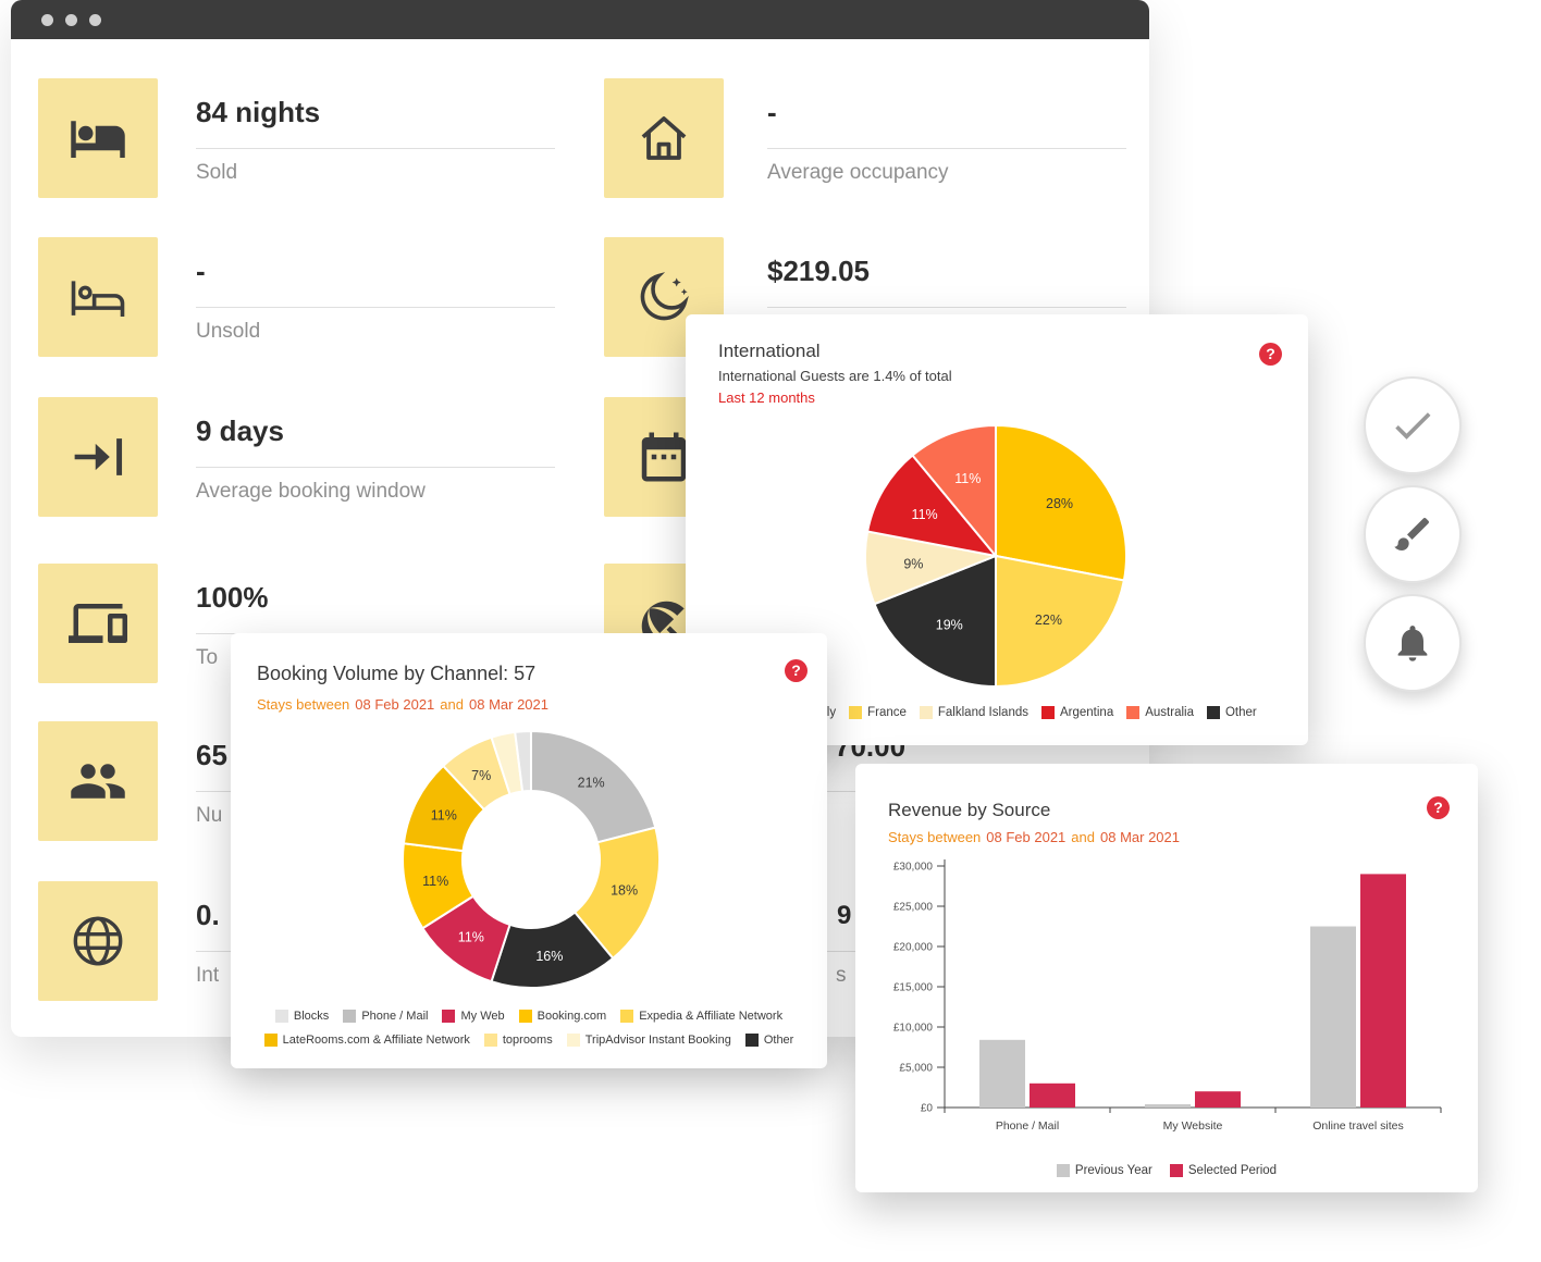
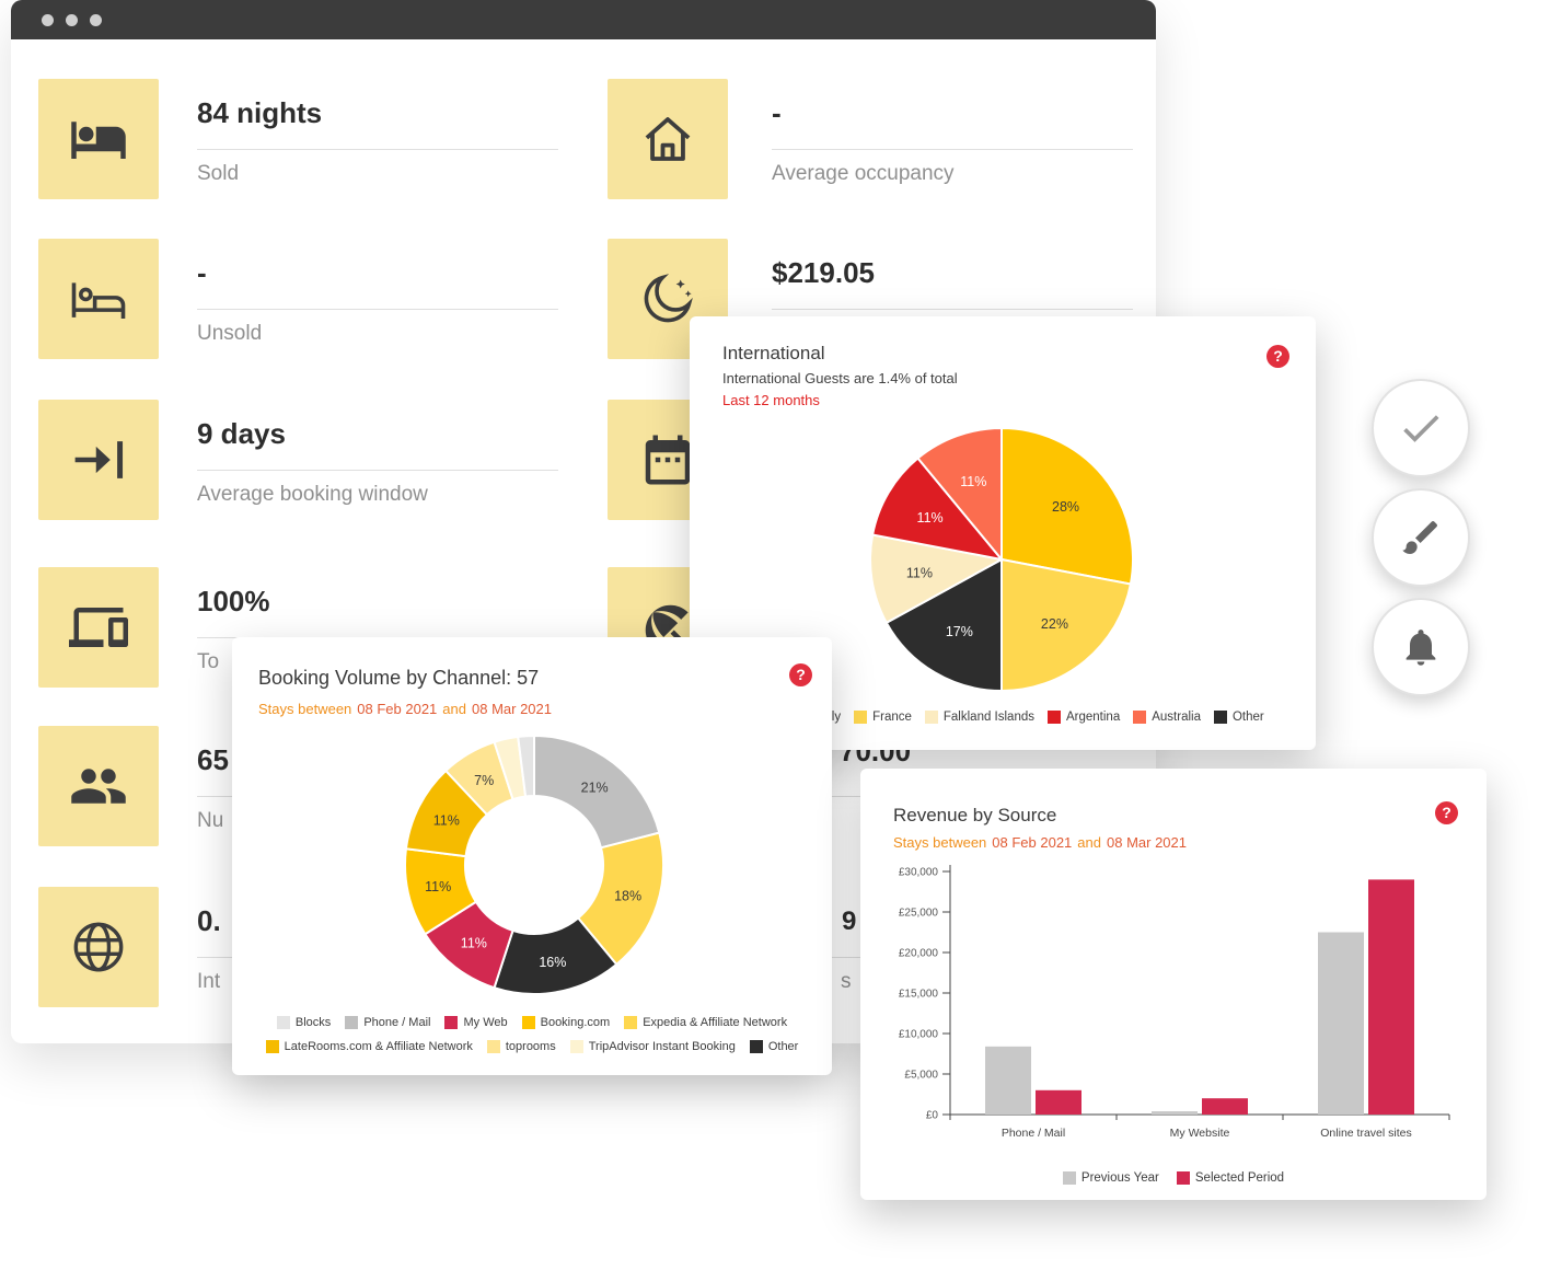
International/Other: 19% -> 17%
International/Falkland Islands: 9% -> 11%
